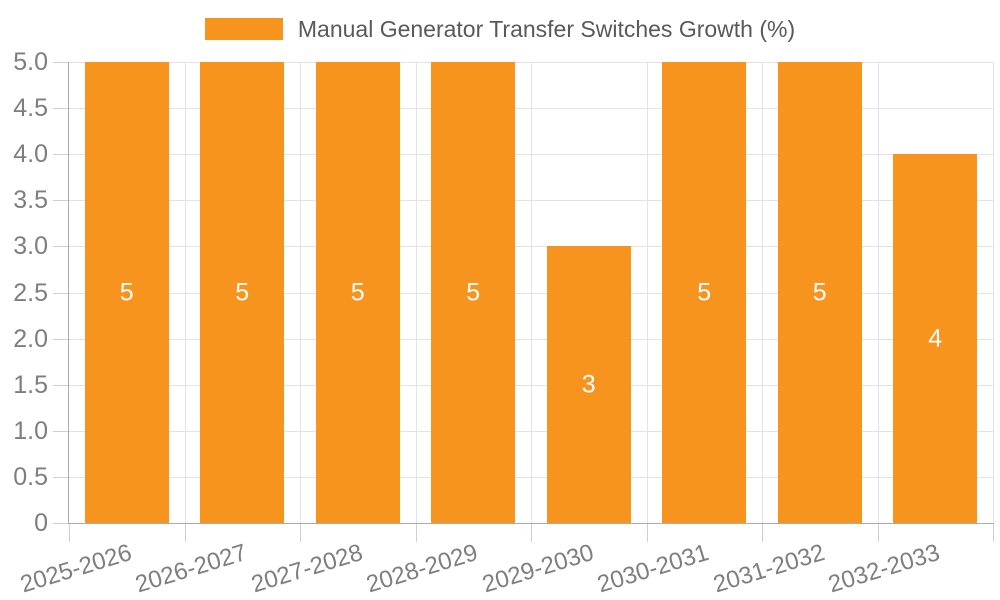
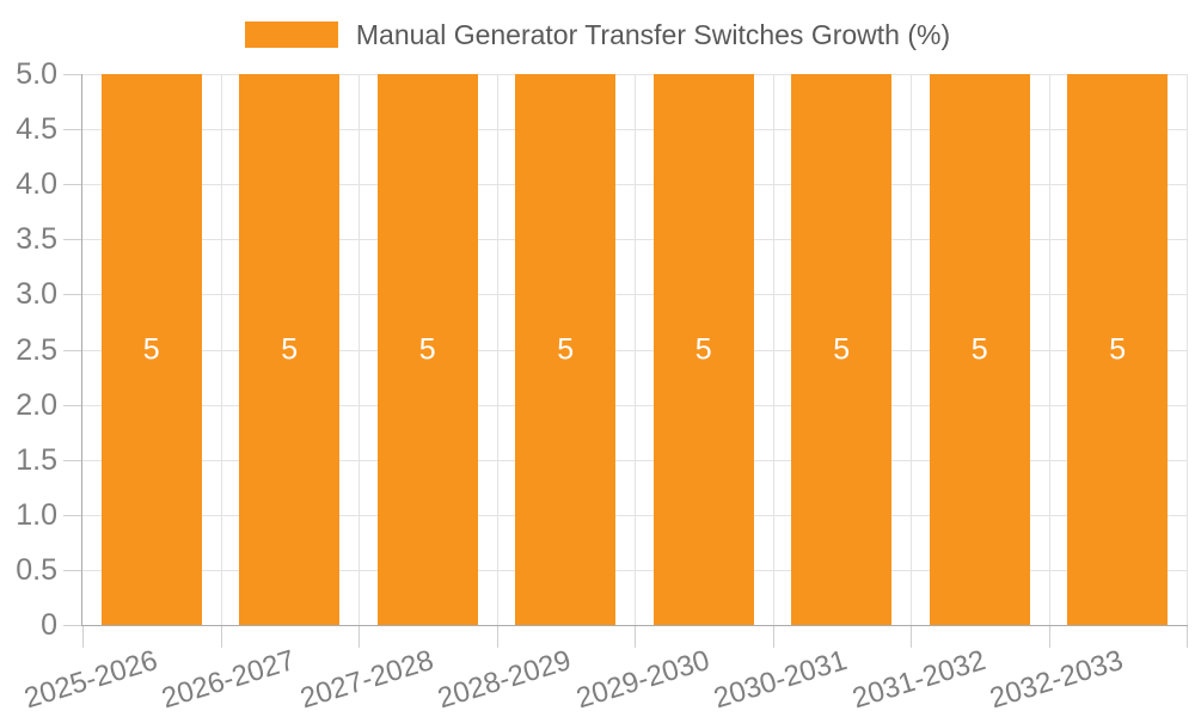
2029-2030: 3 -> 5
2032-2033: 4 -> 5
